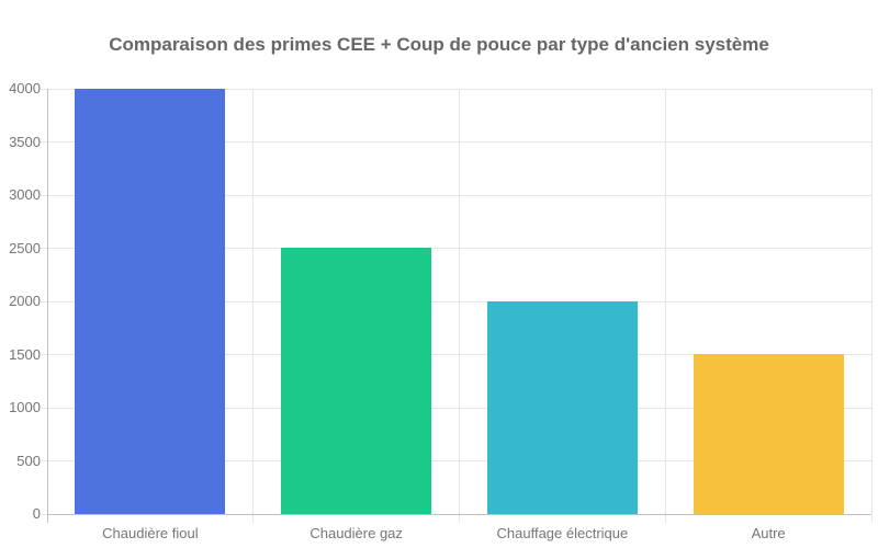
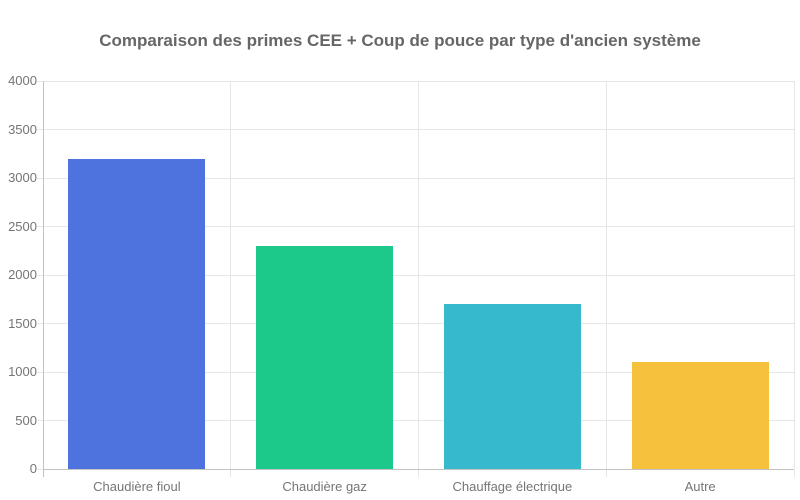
Chaudière fioul: 4000 -> 3200
Chaudière gaz: 2500 -> 2300
Chauffage électrique: 2000 -> 1700
Autre: 1500 -> 1100
